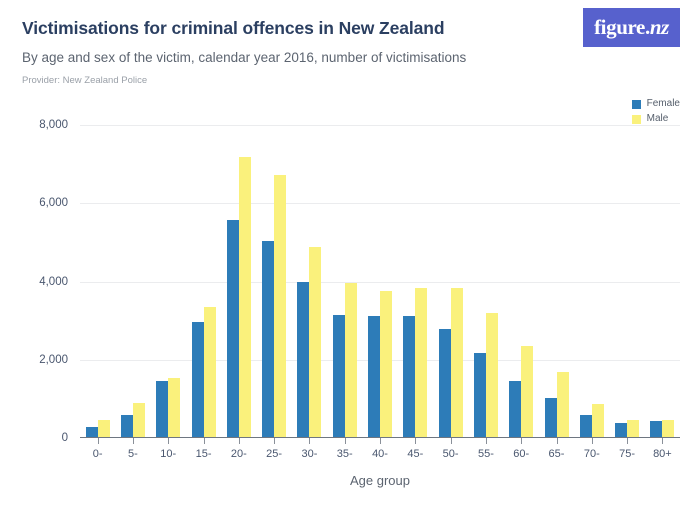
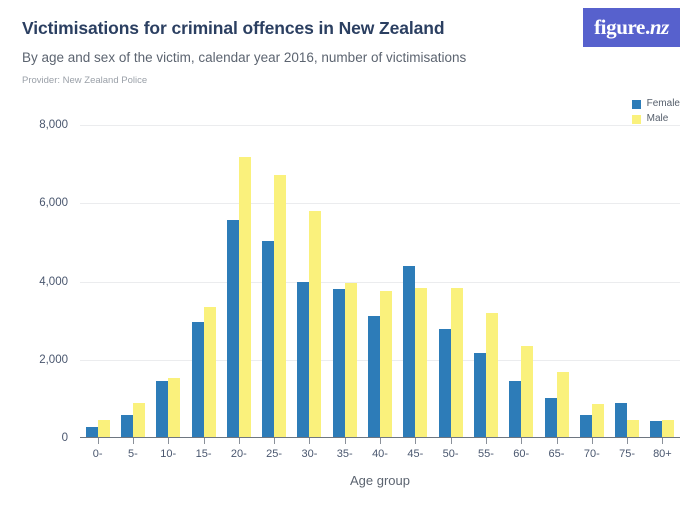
Male/30-: 4900 -> 5800
Female/35-: 3100 -> 3800
Female/45-: 3100 -> 4400
Female/75-: 400 -> 900
